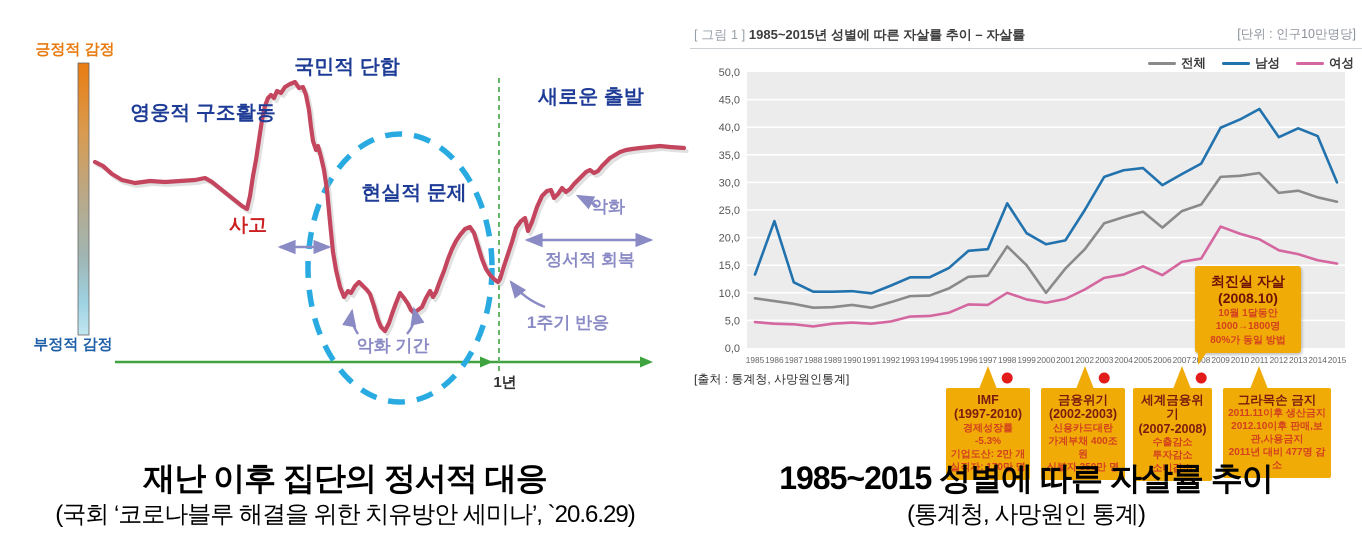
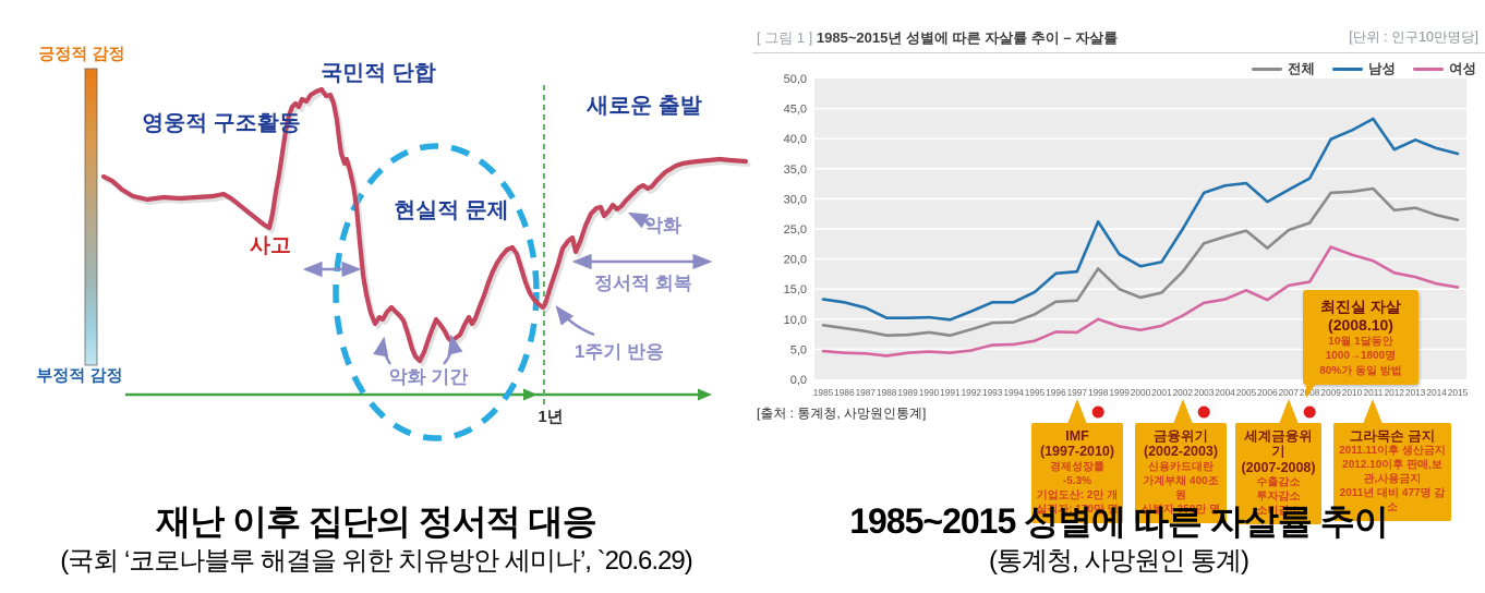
남성/1986: 23 -> 13
전체/2000: 10 -> 14
남성/2015: 30 -> 38
